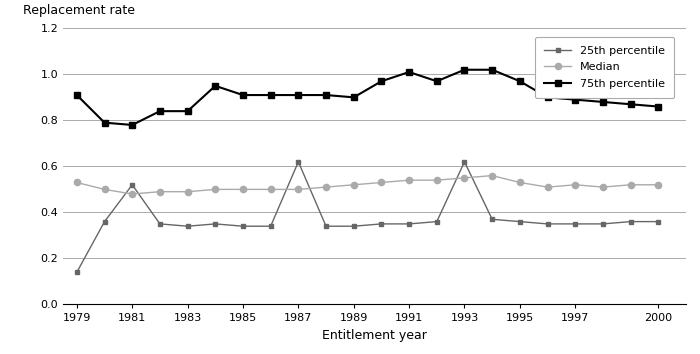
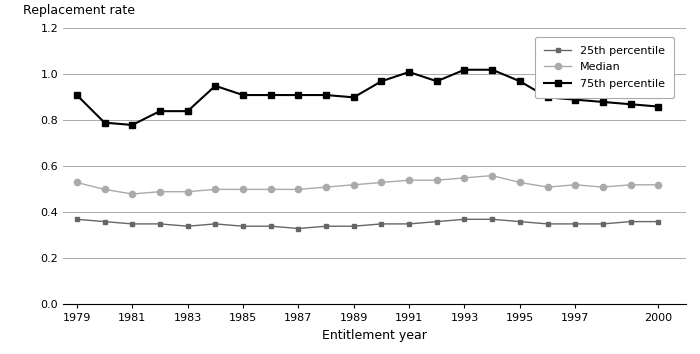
25th percentile/1979: 0.14 -> 0.37
25th percentile/1981: 0.52 -> 0.35
25th percentile/1987: 0.62 -> 0.33
25th percentile/1993: 0.62 -> 0.37
